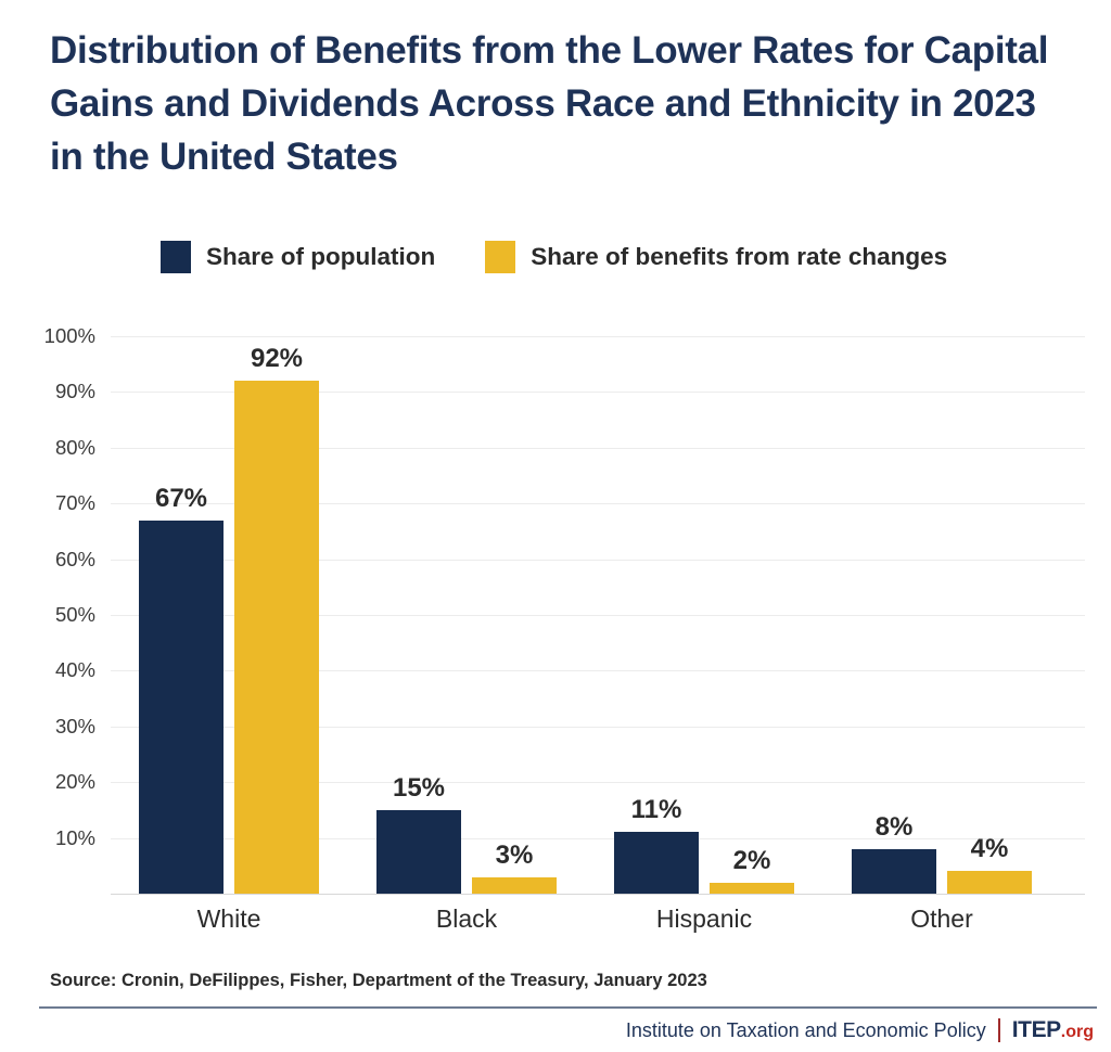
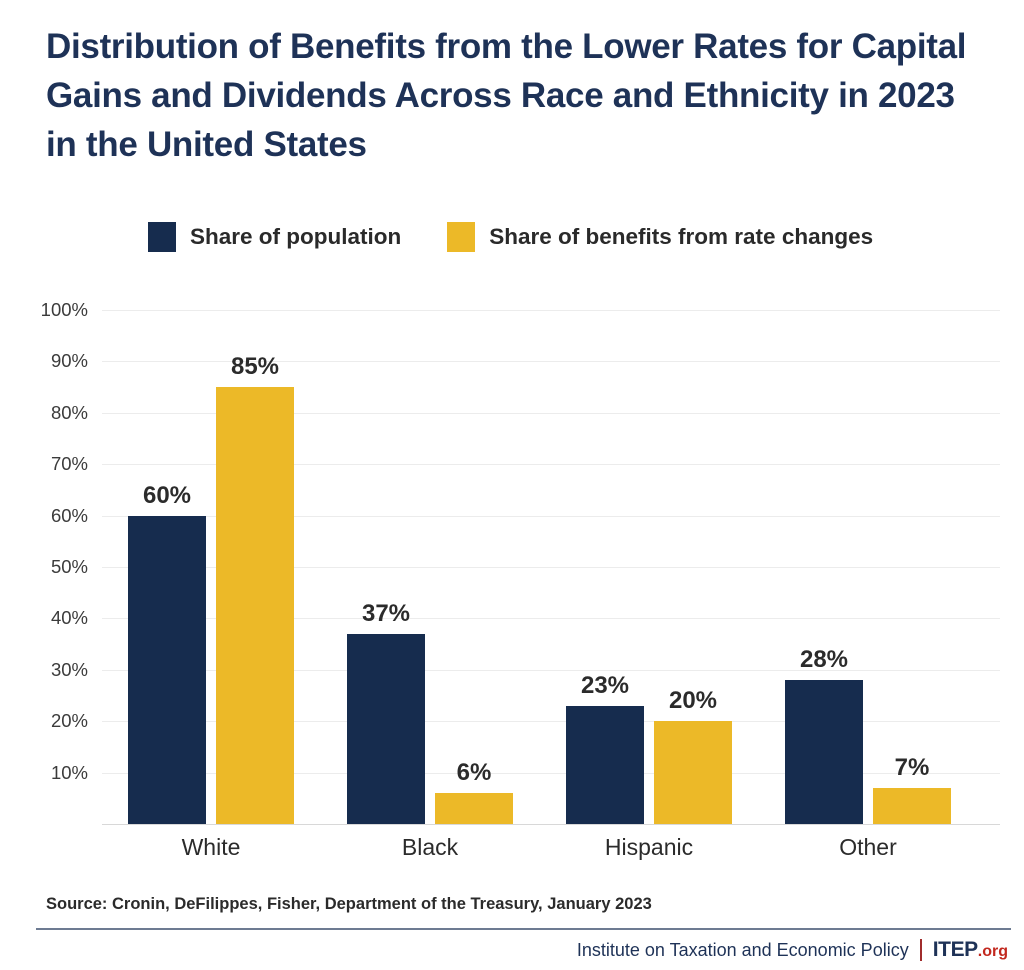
Share of population/White: 67% -> 60%
Share of benefits from rate changes/White: 92% -> 85%
Share of population/Black: 15% -> 37%
Share of benefits from rate changes/Black: 3% -> 6%
Share of population/Hispanic: 11% -> 23%
Share of benefits from rate changes/Hispanic: 2% -> 20%
Share of population/Other: 8% -> 28%
Share of benefits from rate changes/Other: 4% -> 7%
